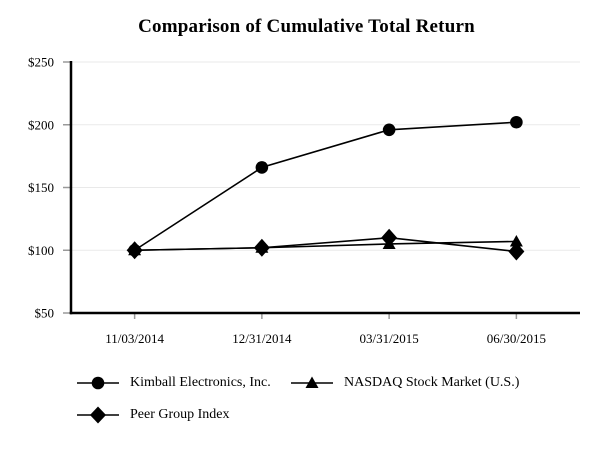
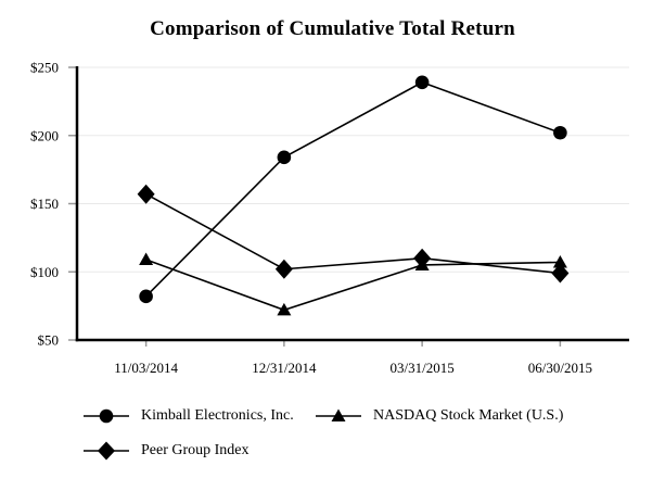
Kimball Electronics, Inc./11/03/2014: $100 -> $82
NASDAQ Stock Market (U.S.)/11/03/2014: $100 -> $109
Peer Group Index/11/03/2014: $100 -> $157
Kimball Electronics, Inc./12/31/2014: $166 -> $184
NASDAQ Stock Market (U.S.)/12/31/2014: $102 -> $72
Kimball Electronics, Inc./03/31/2015: $196 -> $239
